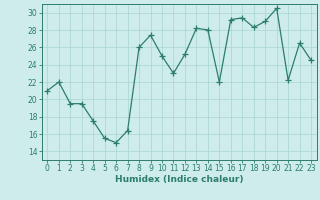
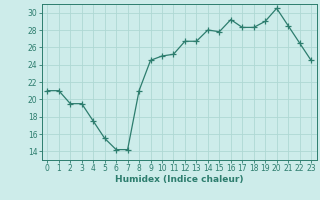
1: 22.0 -> 21.0
6: 15.0 -> 14.2
7: 16.4 -> 14.2
8: 26.0 -> 21.0
9: 27.4 -> 24.5
11: 23.0 -> 25.2
12: 25.2 -> 26.7
13: 28.2 -> 26.7
15: 22.0 -> 27.8
17: 29.4 -> 28.3
21: 22.2 -> 28.5
